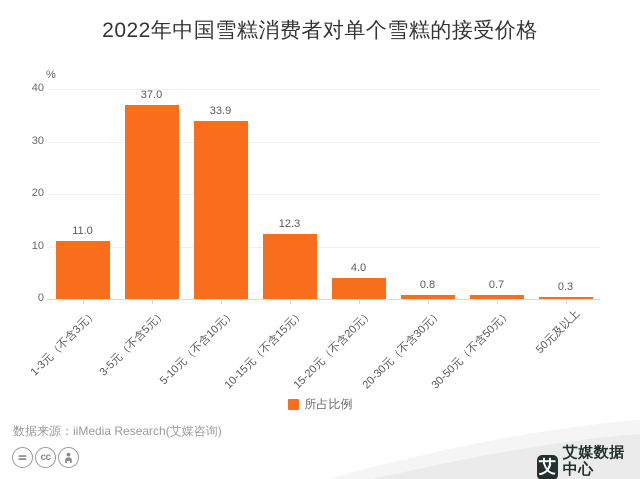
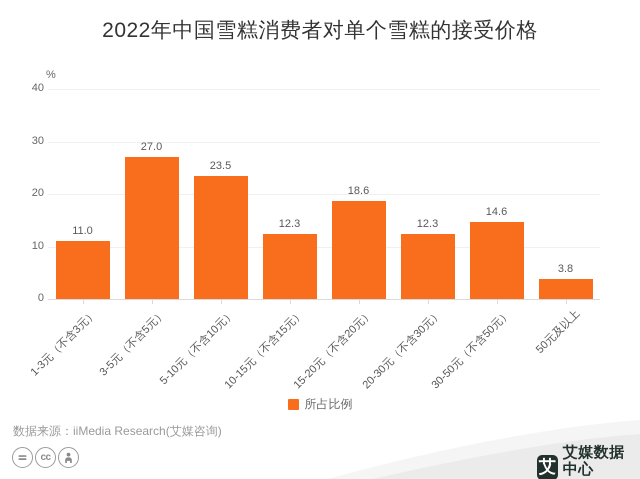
3-5元（不含5元）: 37.0 -> 27.0
5-10元（不含10元）: 33.9 -> 23.5
15-20元（不含20元）: 4.0 -> 18.6
20-30元（不含30元）: 0.8 -> 12.3
30-50元（不含50元）: 0.7 -> 14.6
50元及以上: 0.3 -> 3.8
